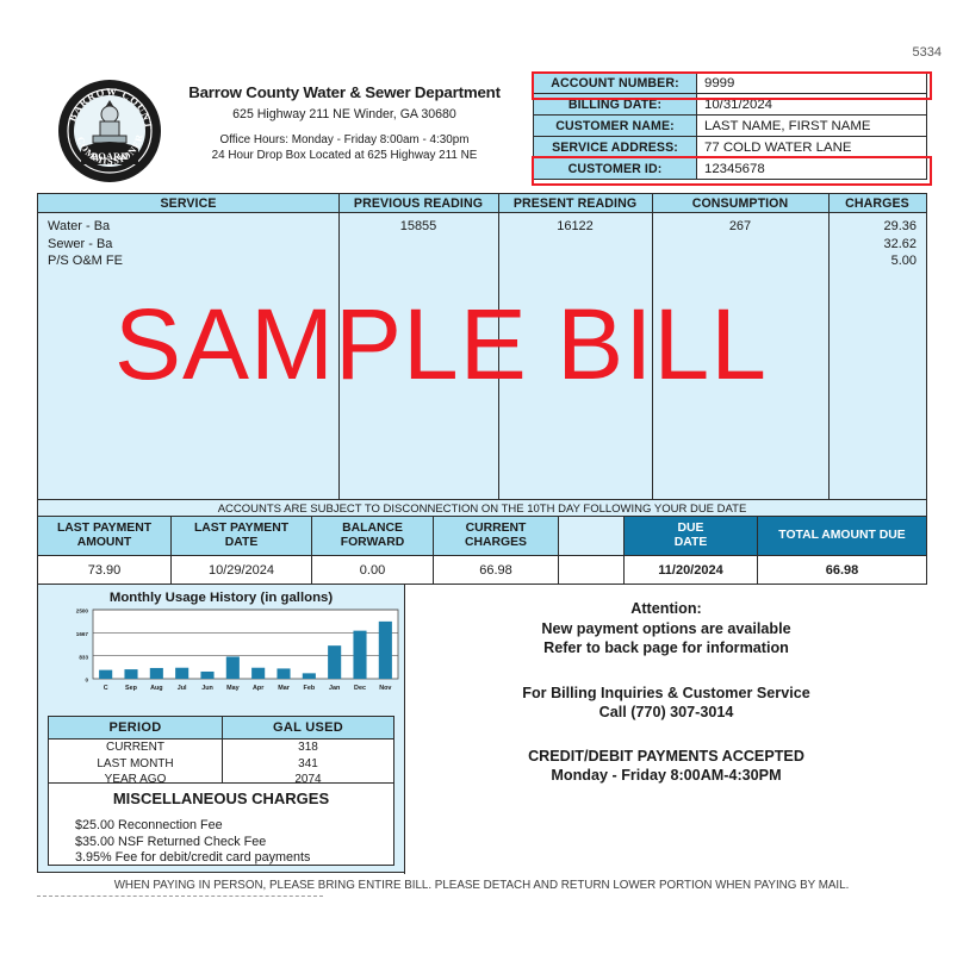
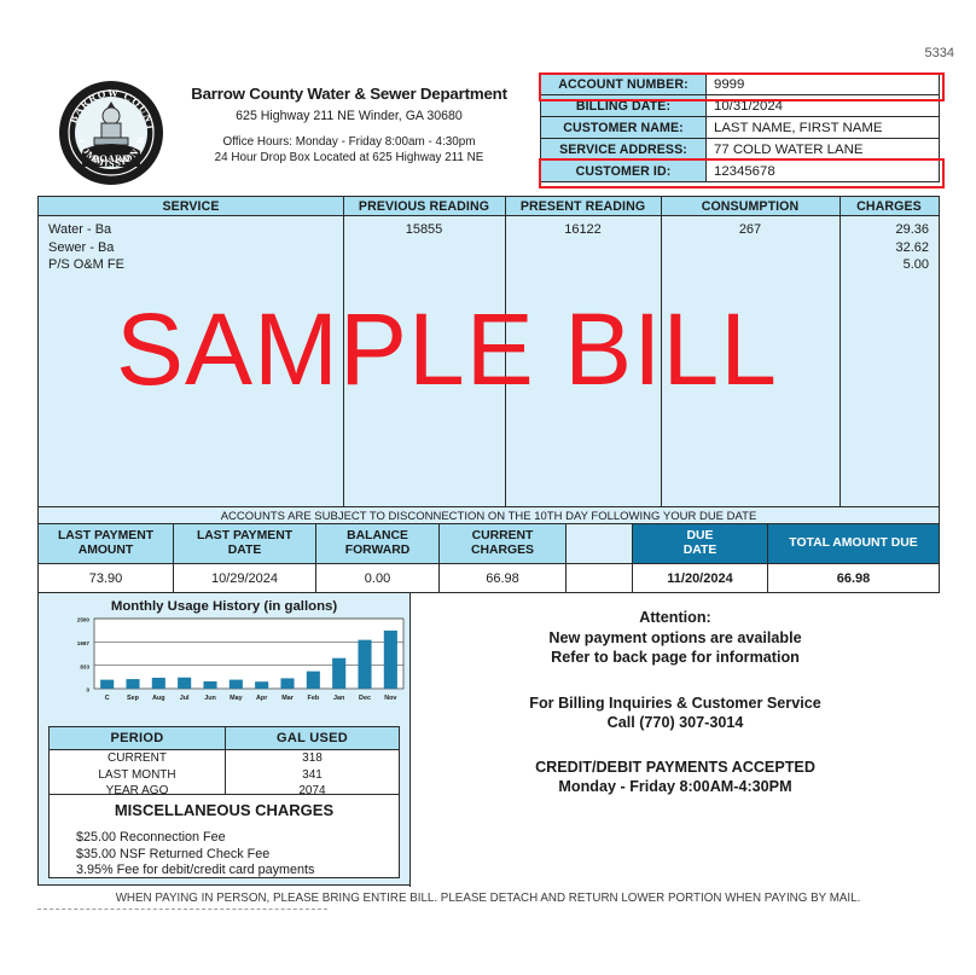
May: 800 -> 300
Apr: 400 -> 200
Feb: 200 -> 600
Jan: 1200 -> 1100
